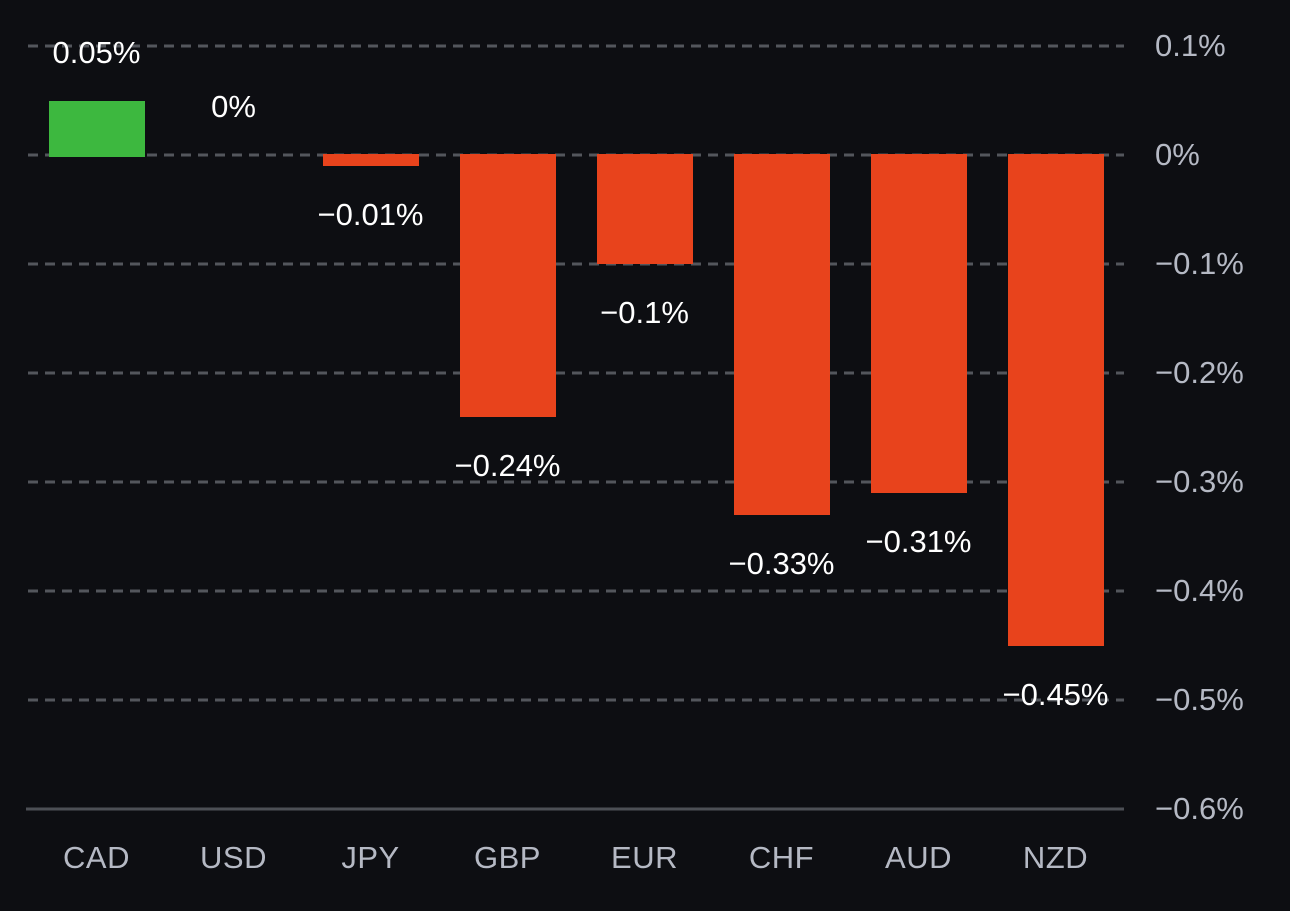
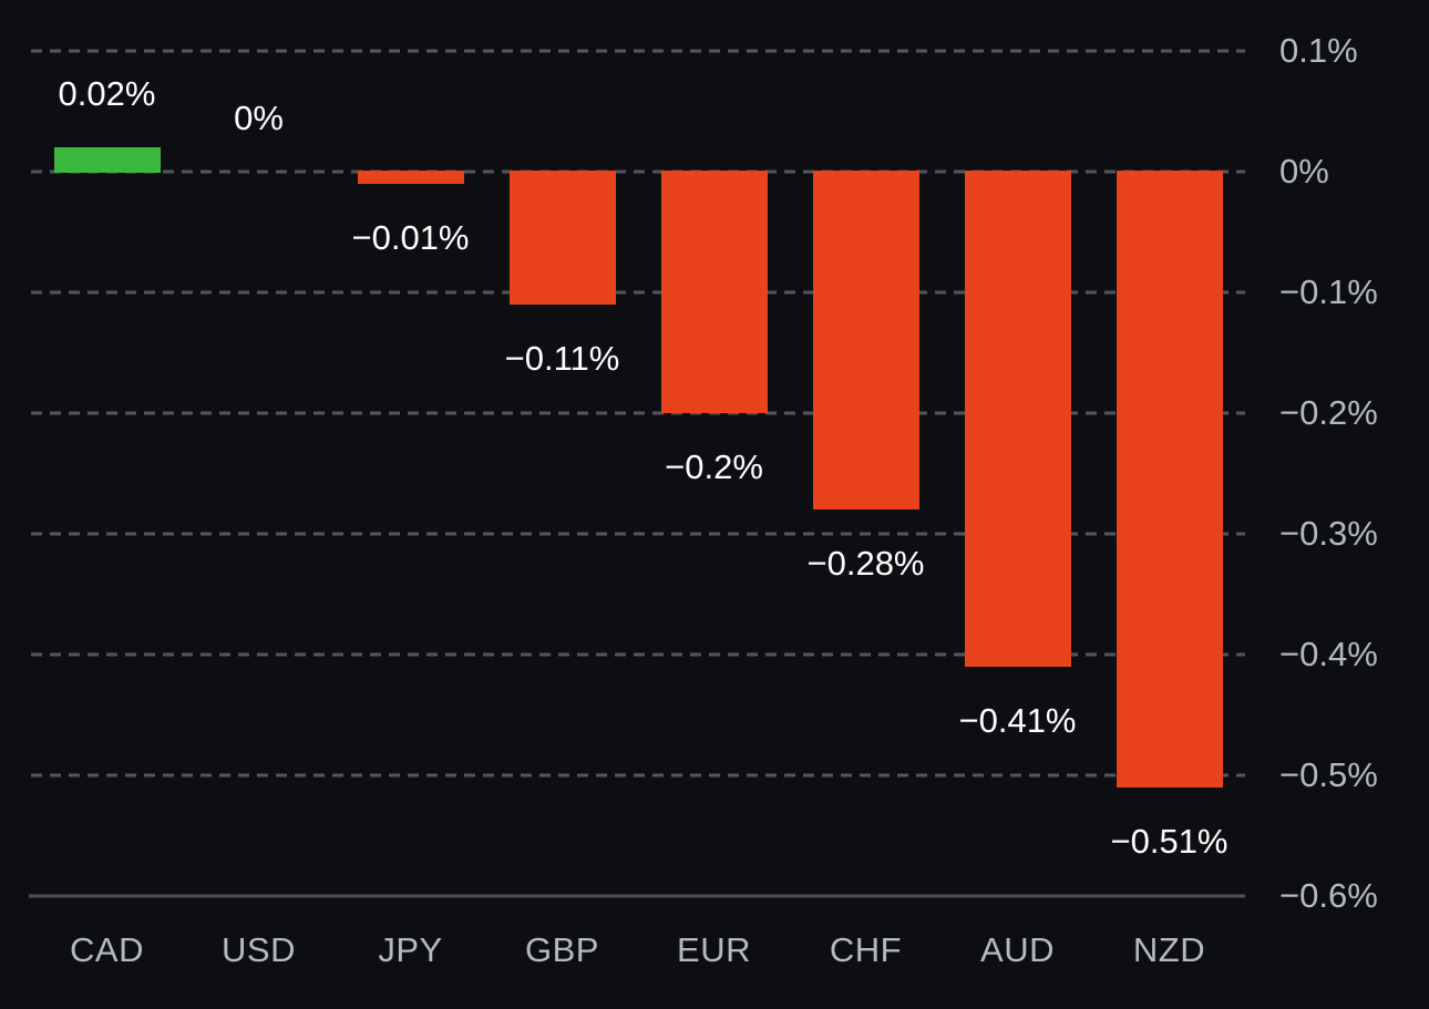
CAD: 0.05% -> 0.02%
GBP: −0.24% -> −0.11%
EUR: −0.1% -> −0.2%
CHF: −0.33% -> −0.28%
AUD: −0.31% -> −0.41%
NZD: −0.45% -> −0.51%
